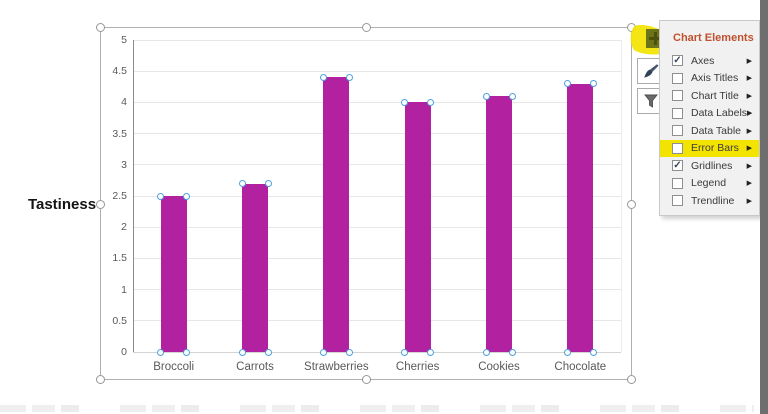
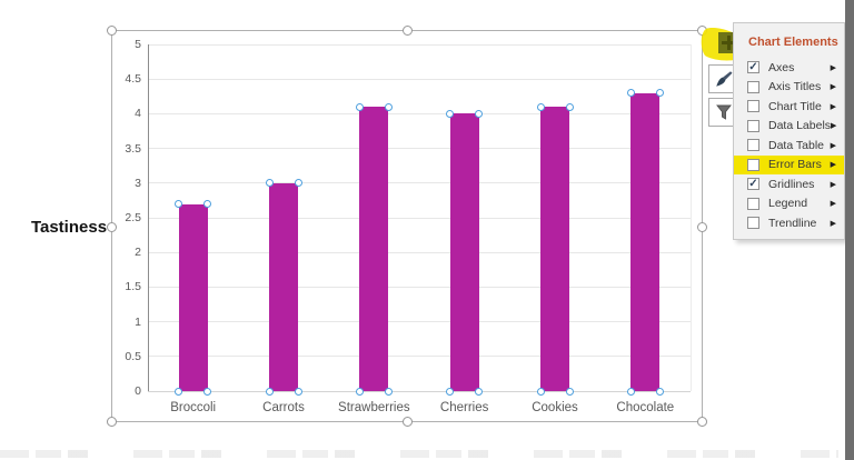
Broccoli: 2.5 -> 2.7
Carrots: 2.7 -> 3.0
Strawberries: 4.4 -> 4.1
